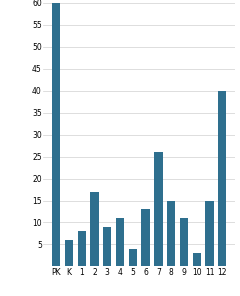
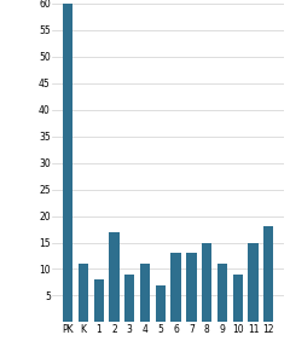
K: 6 -> 11
5: 4 -> 7
7: 26 -> 13
10: 3 -> 9
12: 40 -> 18
